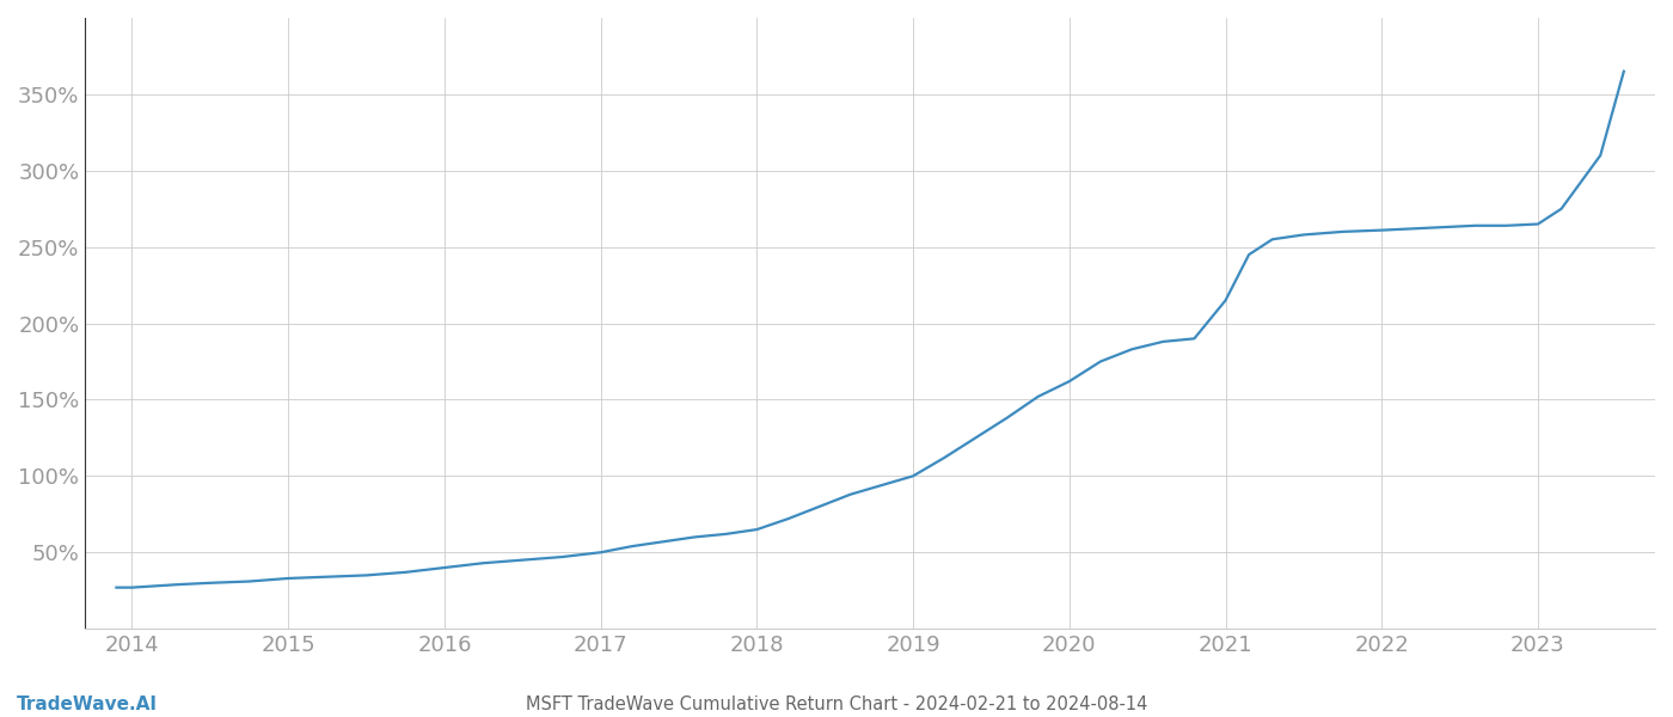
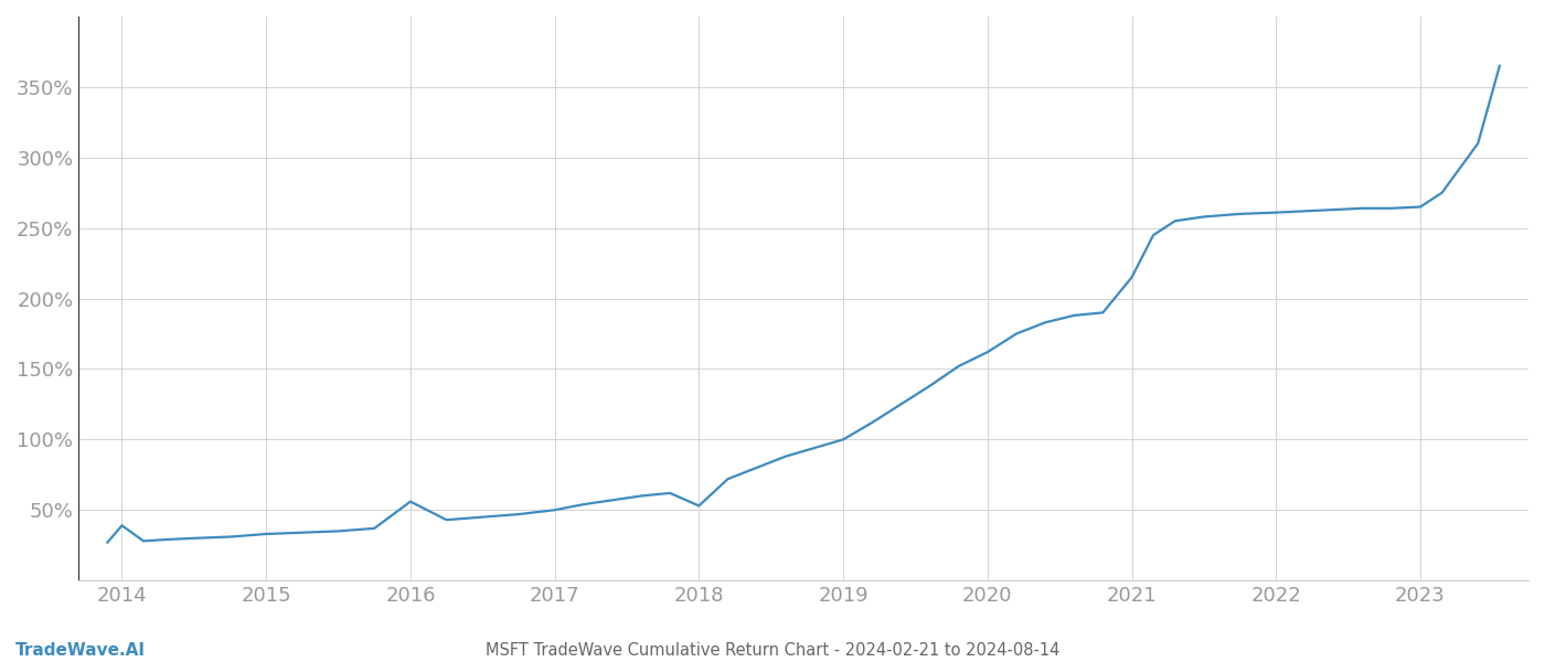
2014: 27% -> 39%
2016: 40% -> 56%
2018: 65% -> 53%
